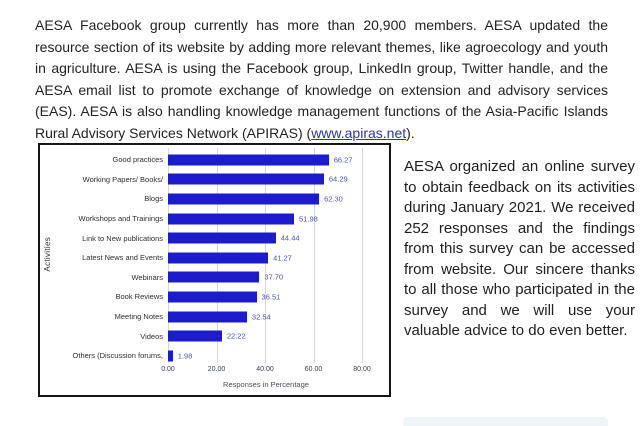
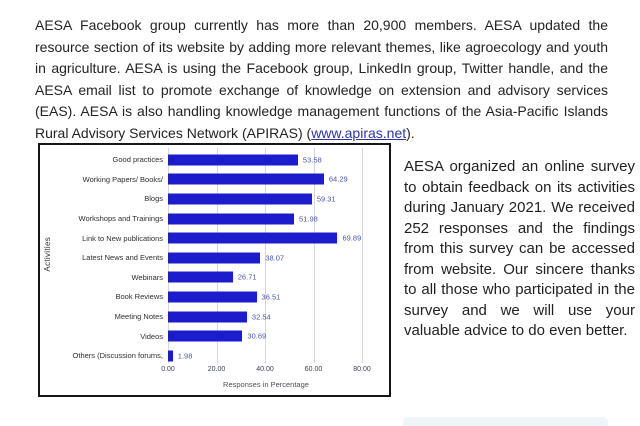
Good practices: 66.27 -> 53.58
Blogs: 62.30 -> 59.31
Link to New publications: 44.44 -> 69.89
Latest News and Events: 41.27 -> 38.07
Webinars: 37.70 -> 26.71
Videos: 22.22 -> 30.69
